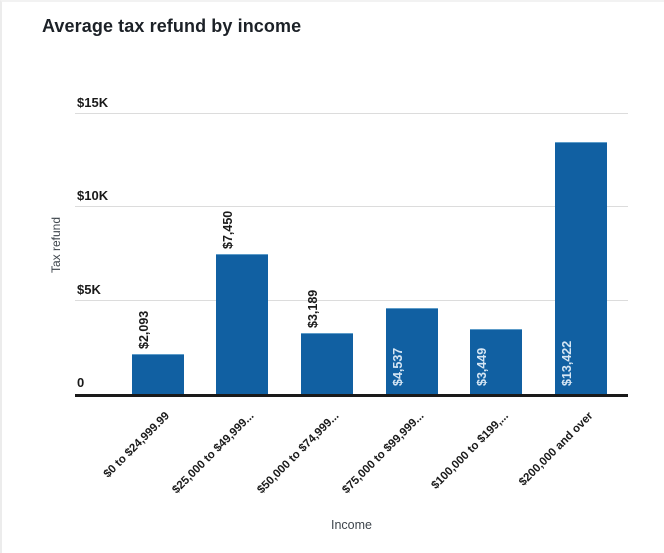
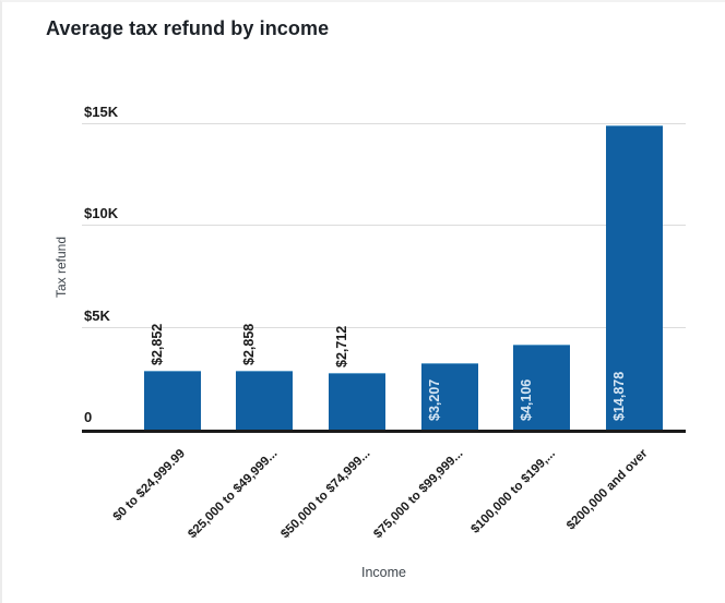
$0 to $24,999.99: $2,093 -> $2,852
$25,000 to $49,999...: $7,450 -> $2,858
$50,000 to $74,999...: $3,189 -> $2,712
$75,000 to $99,999...: $4,537 -> $3,207
$100,000 to $199,...: $3,449 -> $4,106
$200,000 and over: $13,422 -> $14,878
